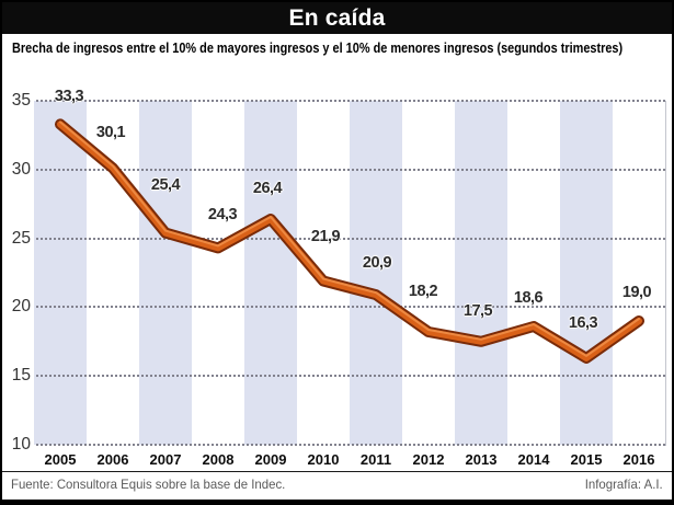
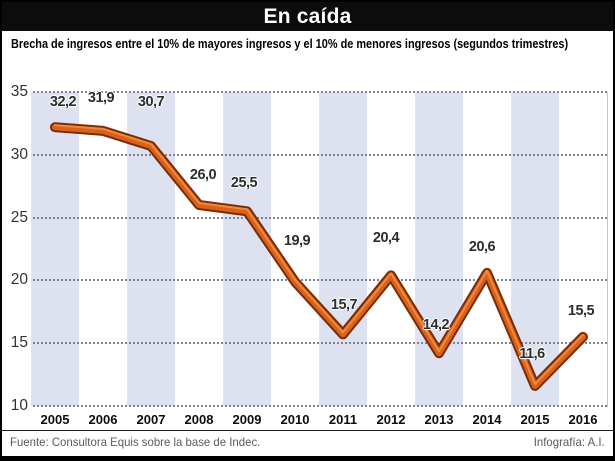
2005: 33,3 -> 32,2
2006: 30,1 -> 31,9
2007: 25,4 -> 30,7
2008: 24,3 -> 26,0
2009: 26,4 -> 25,5
2010: 21,9 -> 19,9
2011: 20,9 -> 15,7
2012: 18,2 -> 20,4
2013: 17,5 -> 14,2
2014: 18,6 -> 20,6
2015: 16,3 -> 11,6
2016: 19,0 -> 15,5
